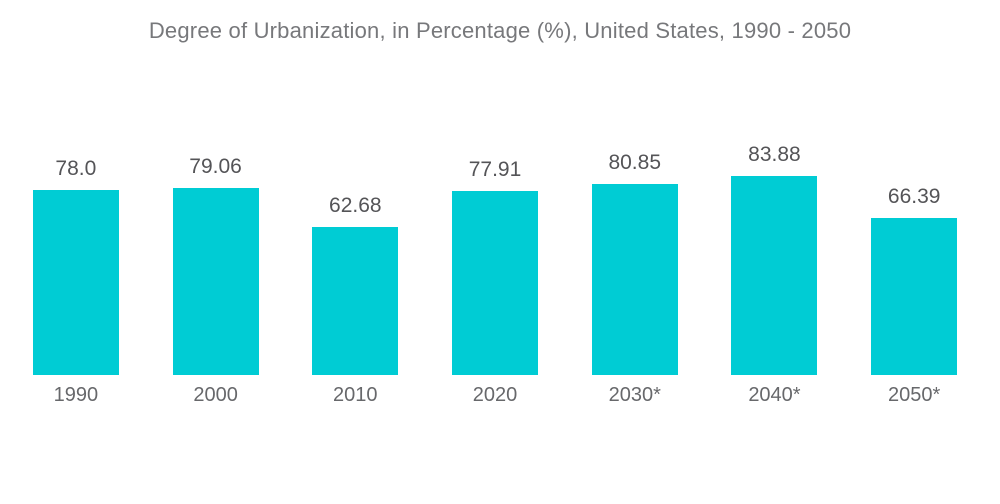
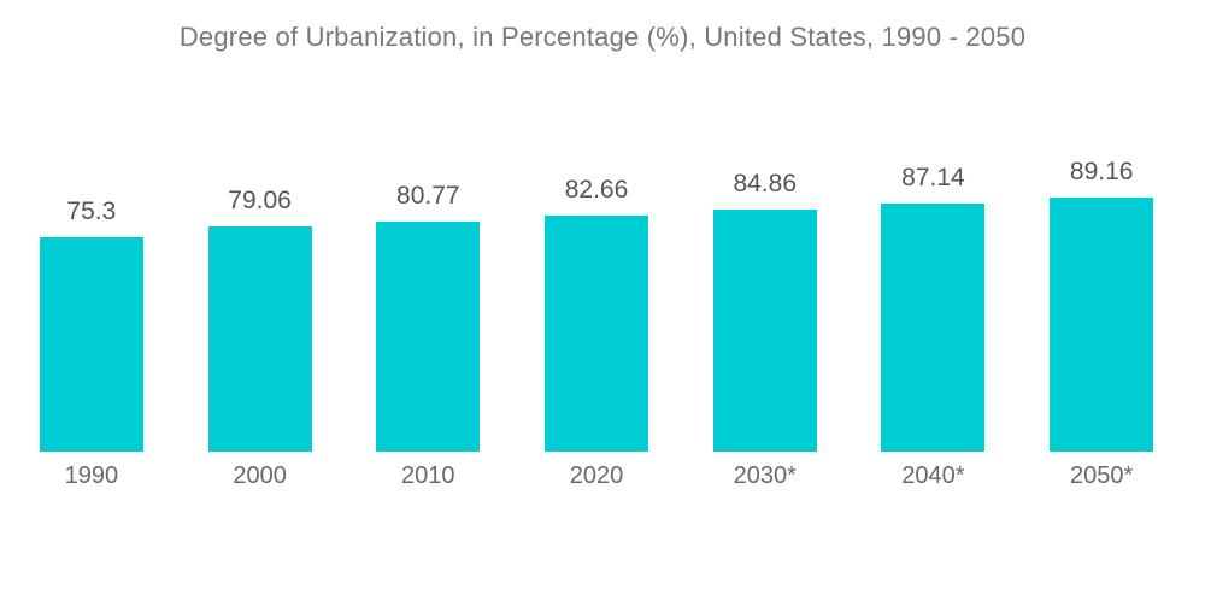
1990: 78.0 -> 75.3
2010: 62.68 -> 80.77
2020: 77.91 -> 82.66
2030*: 80.85 -> 84.86
2040*: 83.88 -> 87.14
2050*: 66.39 -> 89.16
